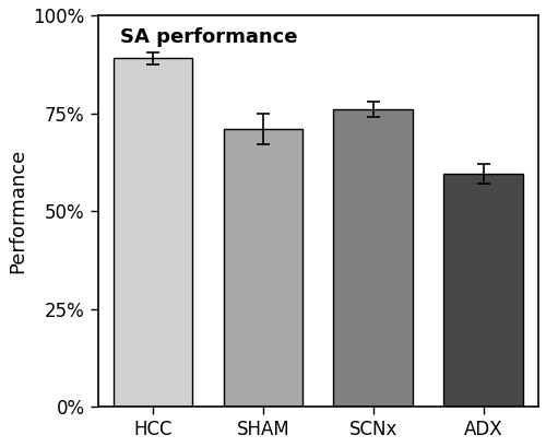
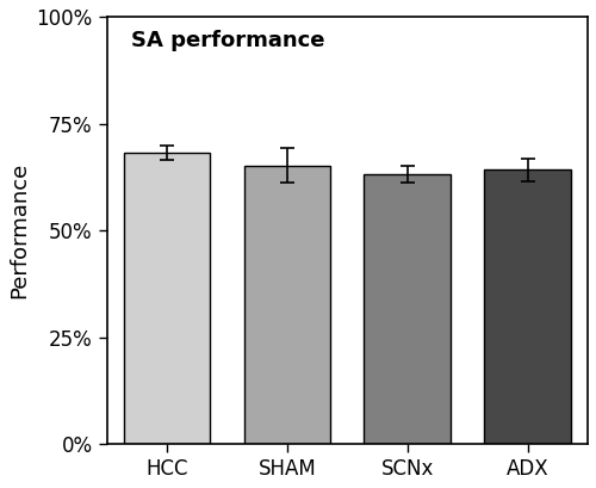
HCC: 89.0% -> 68.2%
SHAM: 71.0% -> 65.2%
SCNx: 76.0% -> 63.2%
ADX: 59.5% -> 64.2%
